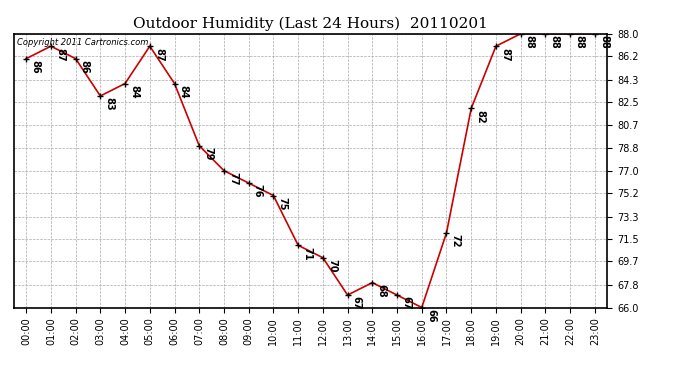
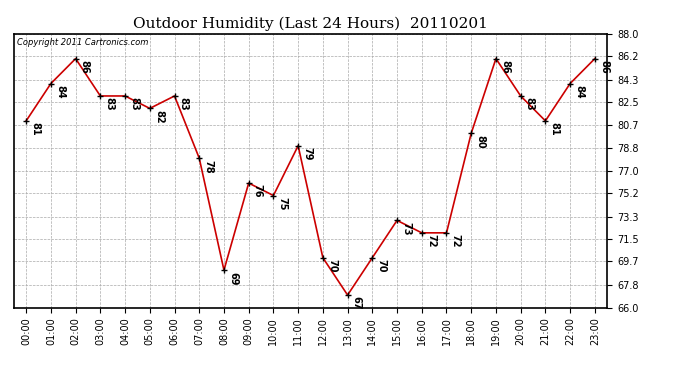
00:00: 86 -> 81
01:00: 87 -> 84
04:00: 84 -> 83
05:00: 87 -> 82
06:00: 84 -> 83
07:00: 79 -> 78
08:00: 77 -> 69
11:00: 71 -> 79
14:00: 68 -> 70
15:00: 67 -> 73
16:00: 66 -> 72
18:00: 82 -> 80
19:00: 87 -> 86
20:00: 88 -> 83
21:00: 88 -> 81
22:00: 88 -> 84
23:00: 88 -> 86
